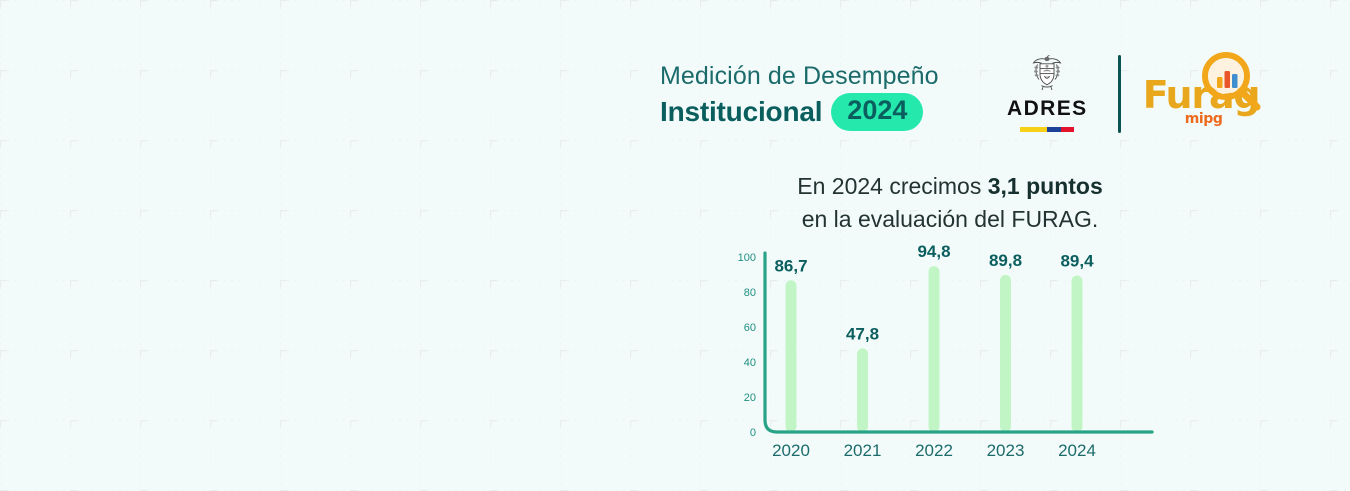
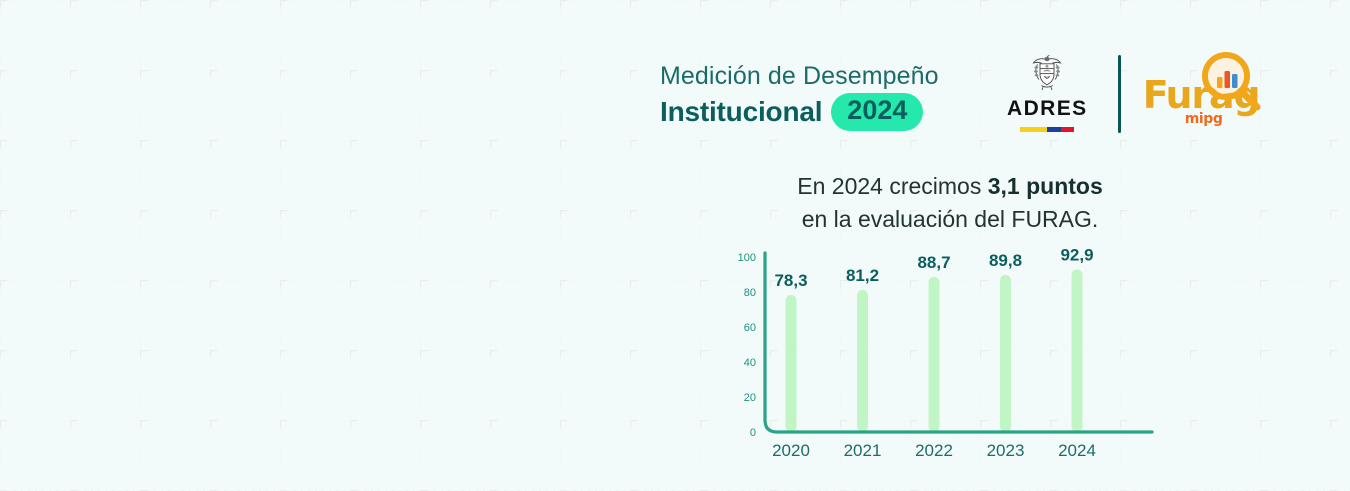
2020: 86,7 -> 78,3
2021: 47,8 -> 81,2
2022: 94,8 -> 88,7
2024: 89,4 -> 92,9
